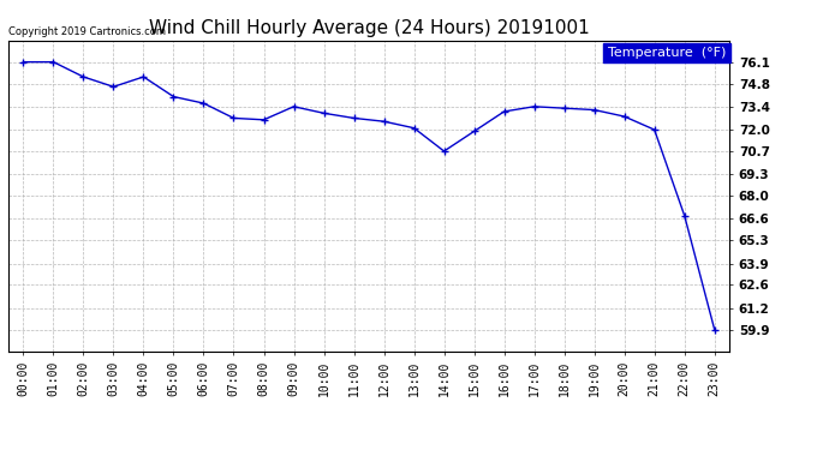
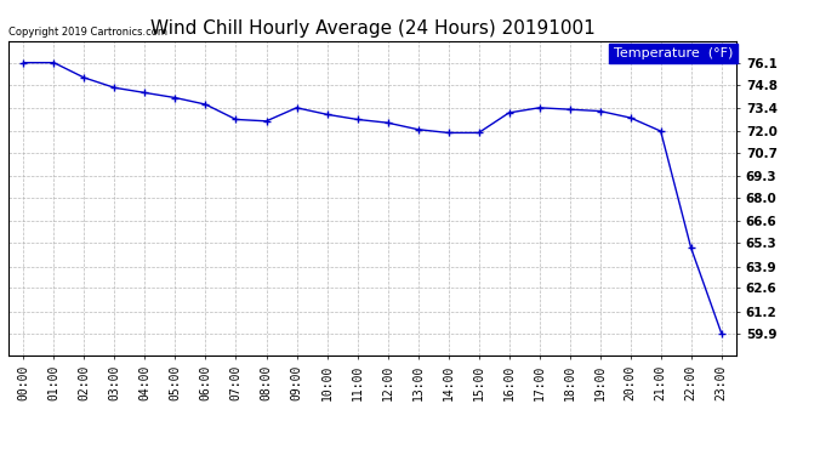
04:00: 75.2 -> 74.3
14:00: 70.7 -> 71.9
22:00: 66.8 -> 65.0
